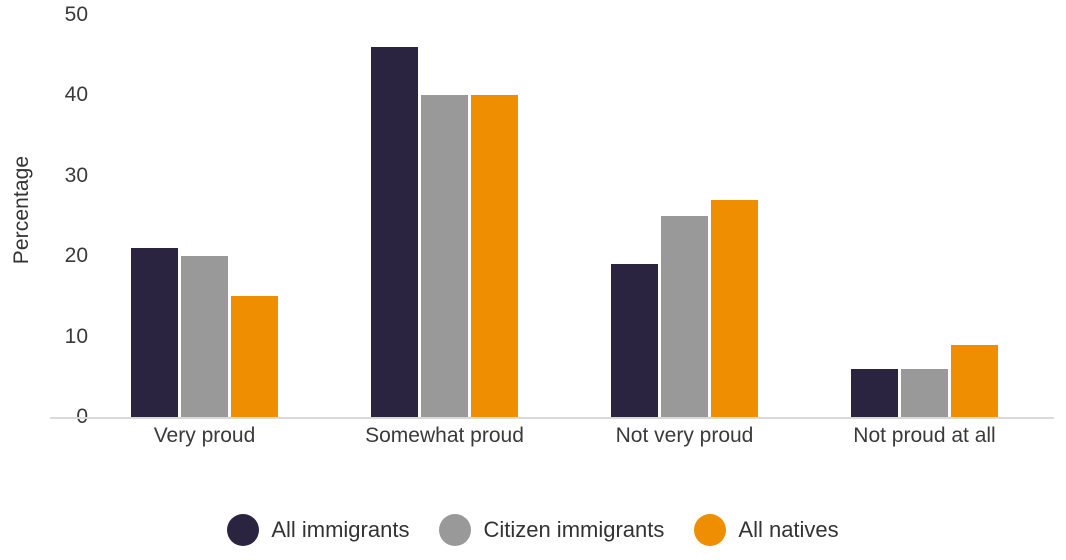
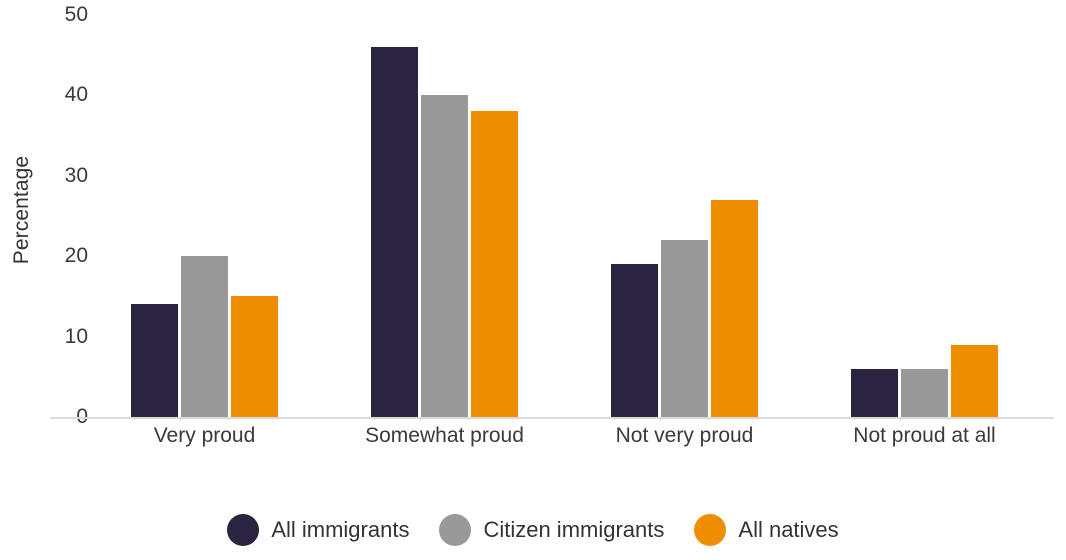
All immigrants/Very proud: 21 -> 14
All natives/Somewhat proud: 40 -> 38
Citizen immigrants/Not very proud: 25 -> 22
